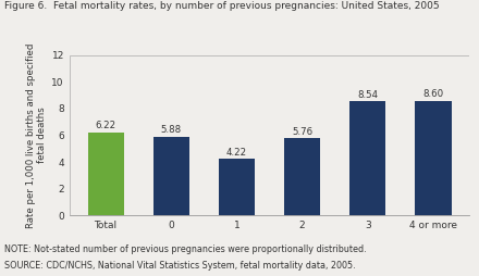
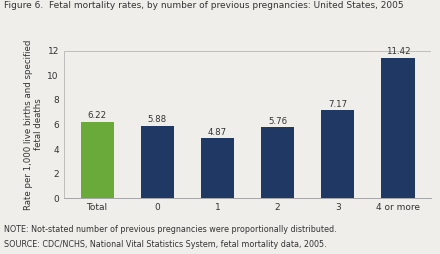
1: 4.22 -> 4.87
3: 8.54 -> 7.17
4 or more: 8.60 -> 11.42
